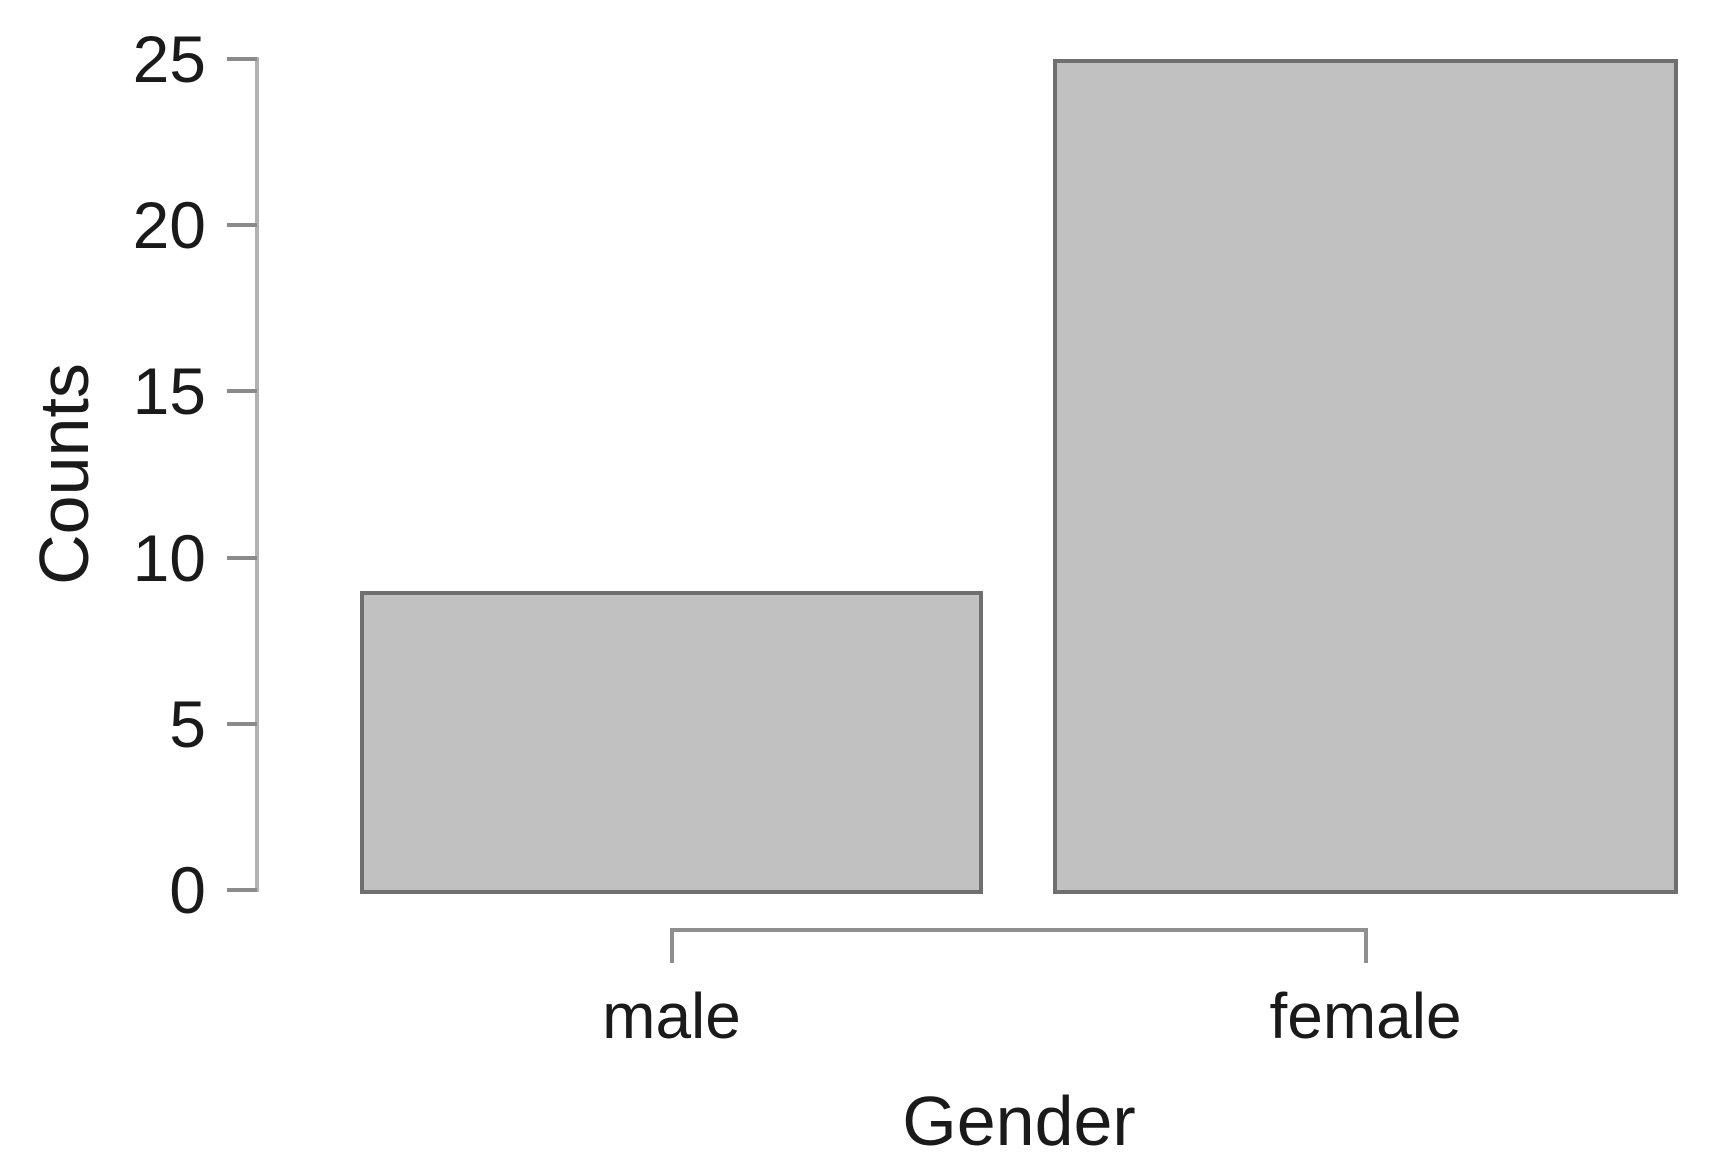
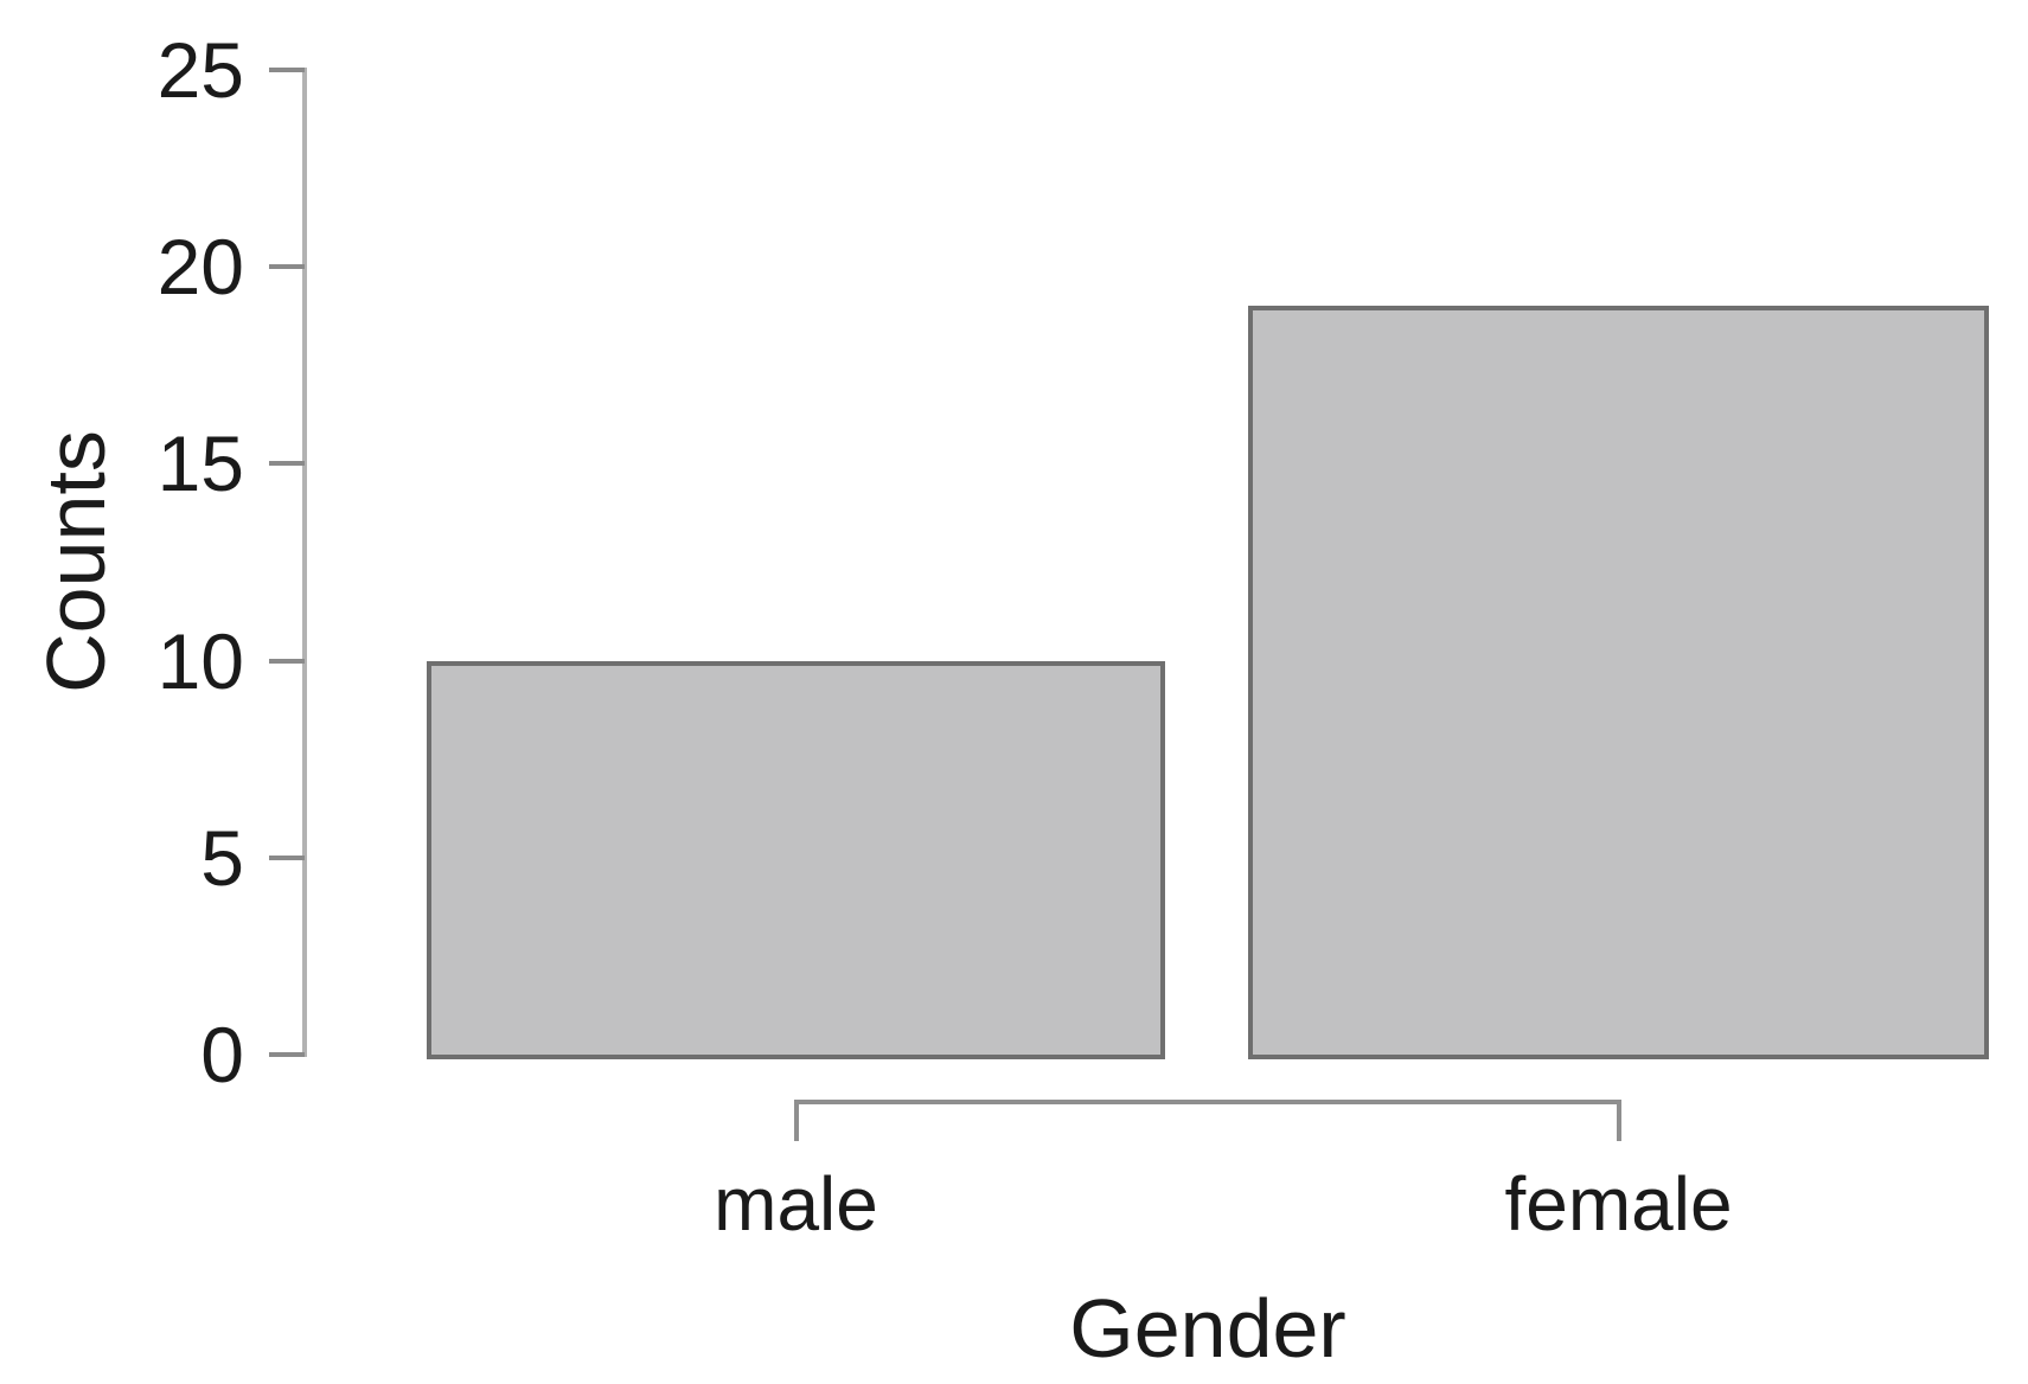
male: 9 -> 10
female: 25 -> 19
